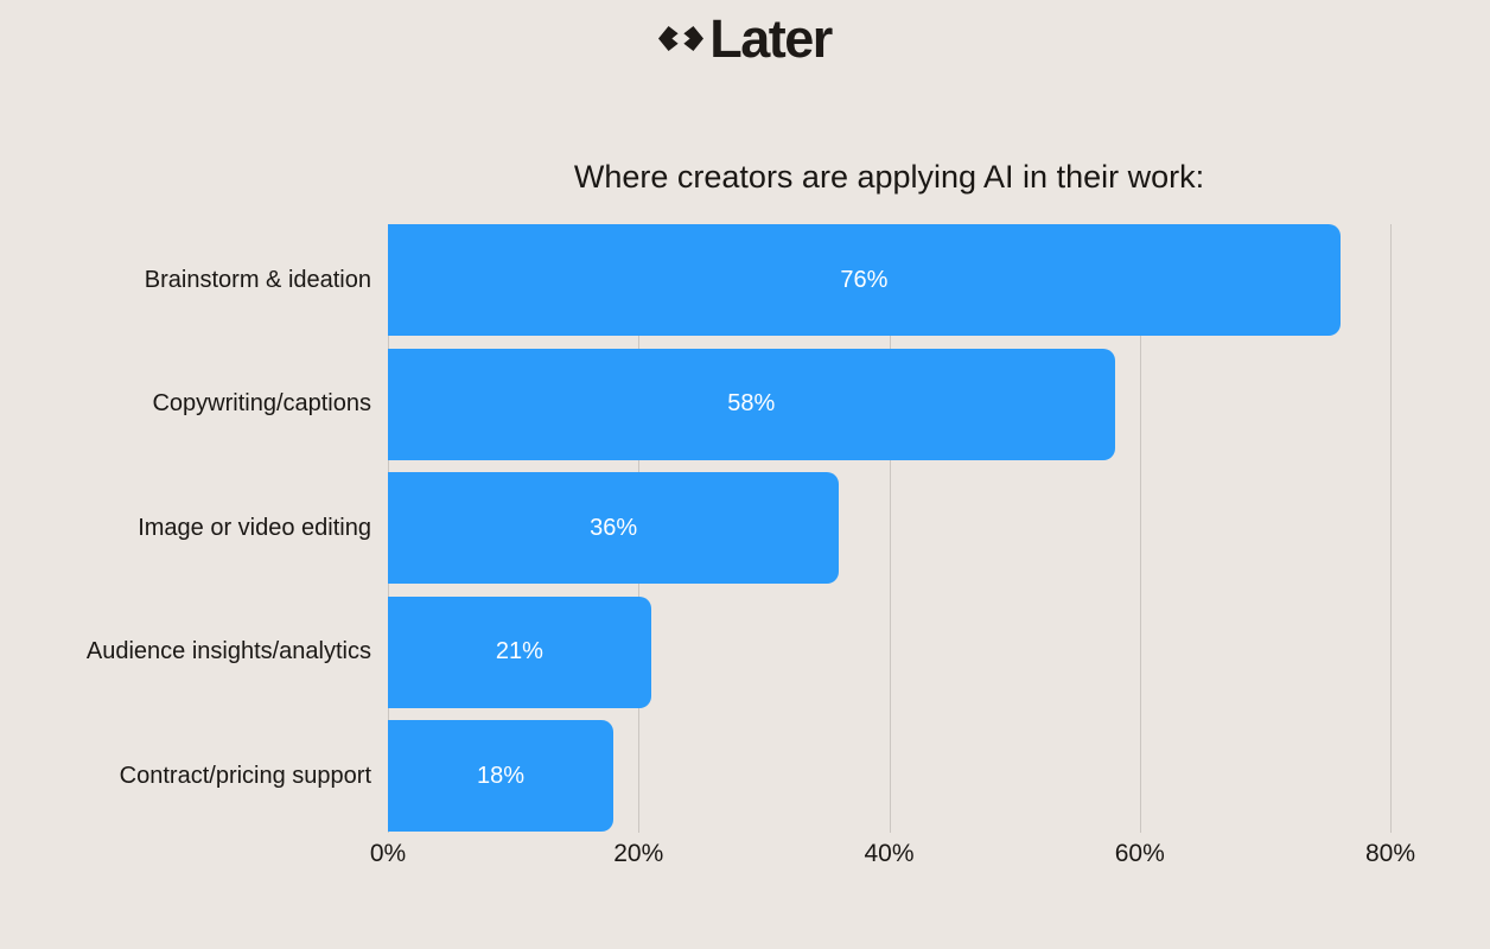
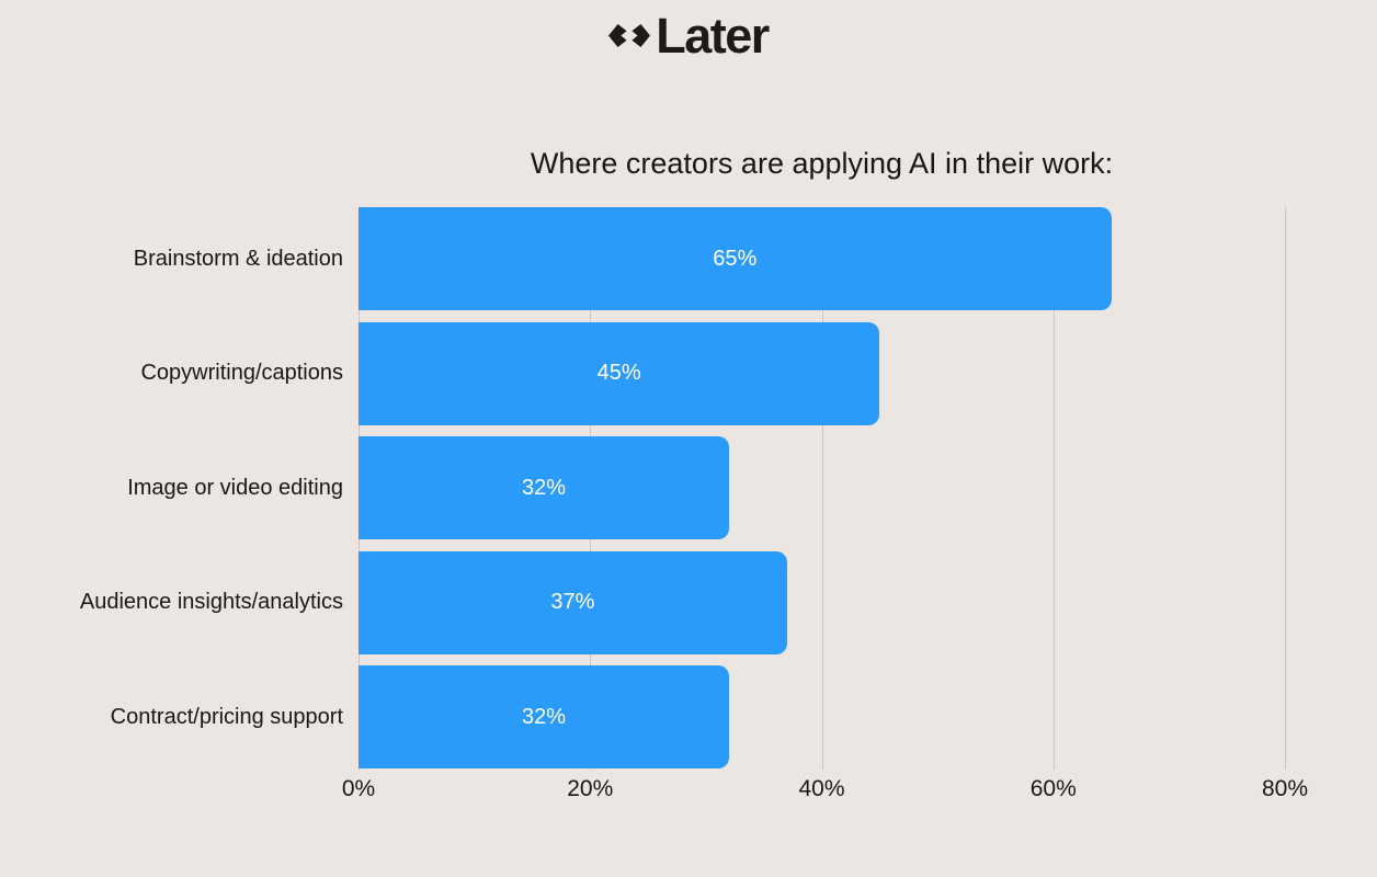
Brainstorm & ideation: 76% -> 65%
Copywriting/captions: 58% -> 45%
Image or video editing: 36% -> 32%
Audience insights/analytics: 21% -> 37%
Contract/pricing support: 18% -> 32%
